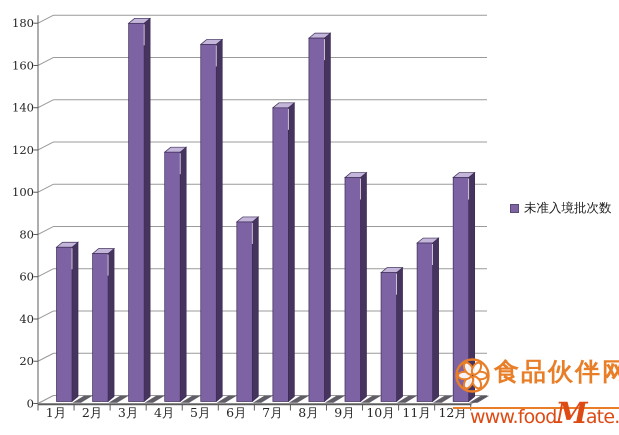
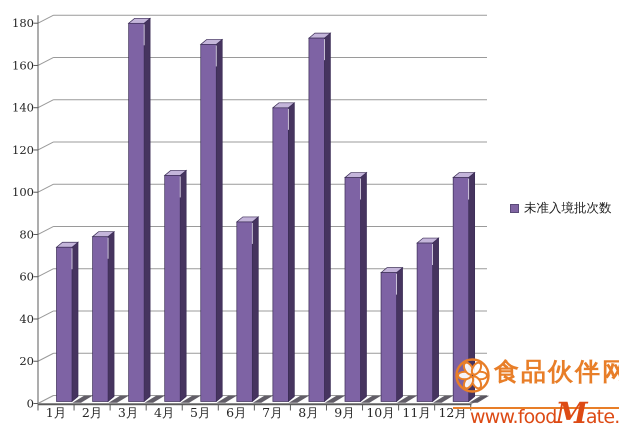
2月: 70 -> 78
4月: 118 -> 107
